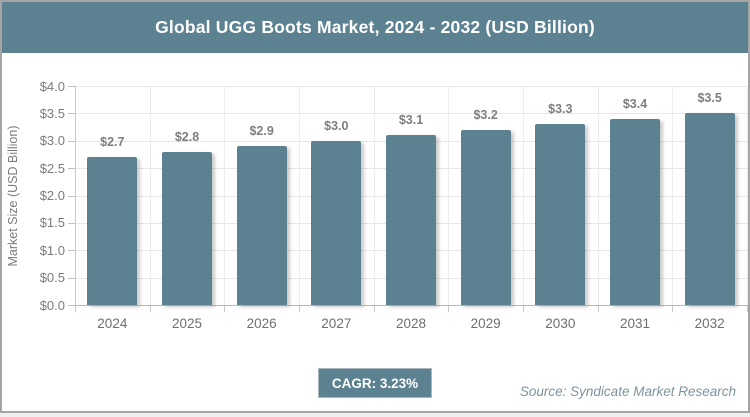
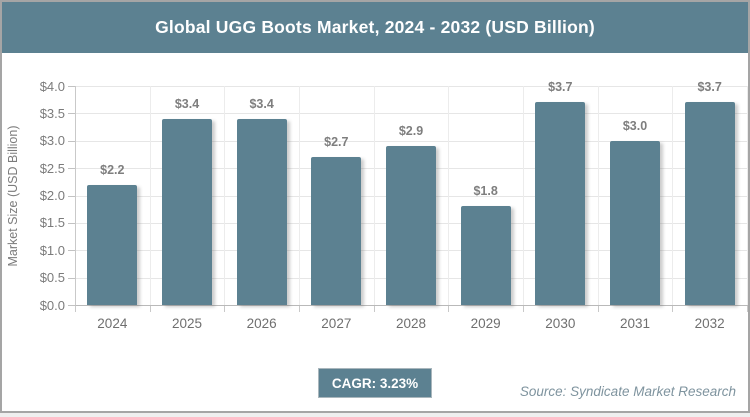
2024: $2.7 -> $2.2
2025: $2.8 -> $3.4
2026: $2.9 -> $3.4
2027: $3.0 -> $2.7
2028: $3.1 -> $2.9
2029: $3.2 -> $1.8
2030: $3.3 -> $3.7
2031: $3.4 -> $3.0
2032: $3.5 -> $3.7
